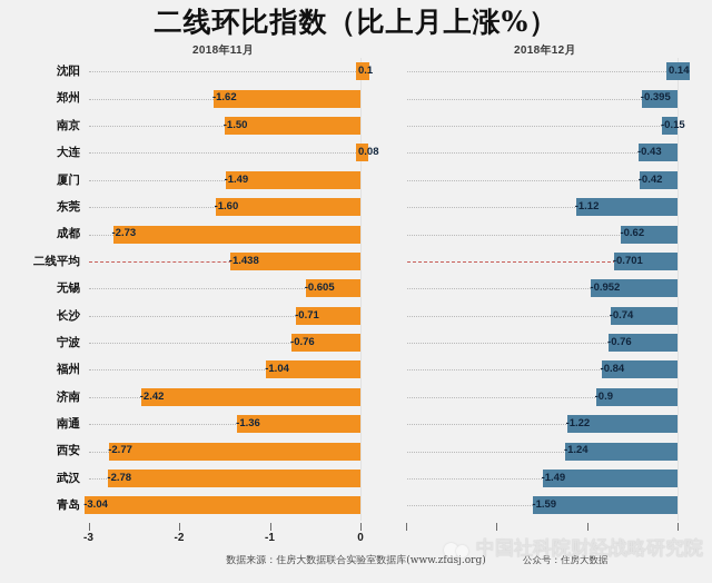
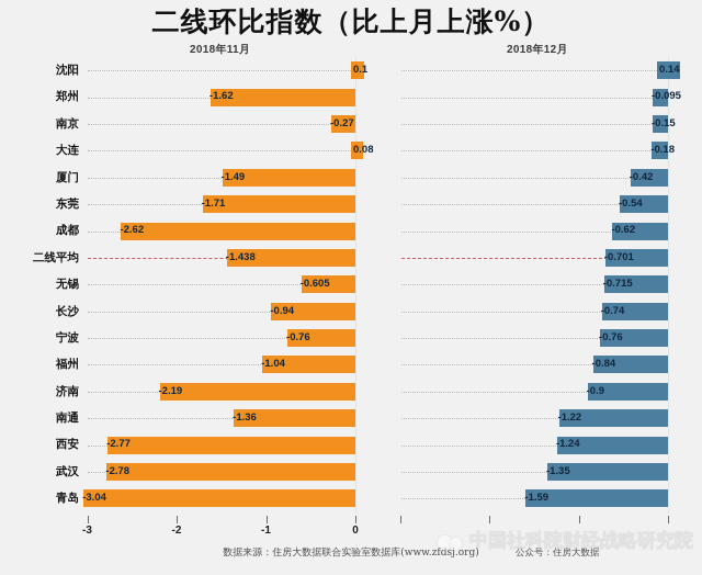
2018年12月/郑州: -0.395 -> -0.095
2018年11月/南京: -1.50 -> -0.27
2018年12月/大连: -0.43 -> -0.18
2018年11月/东莞: -1.60 -> -1.71
2018年12月/东莞: -1.12 -> -0.54
2018年11月/成都: -2.73 -> -2.62
2018年12月/无锡: -0.952 -> -0.715
2018年11月/长沙: -0.71 -> -0.94
2018年11月/济南: -2.42 -> -2.19
2018年12月/武汉: -1.49 -> -1.35
